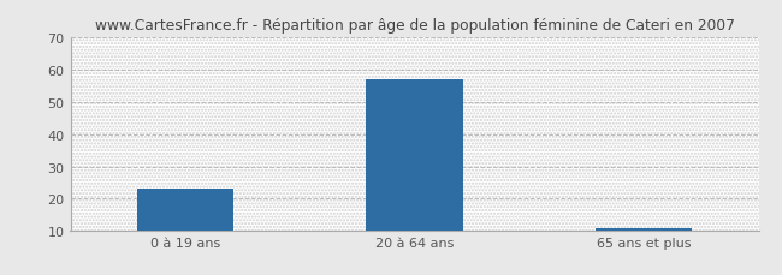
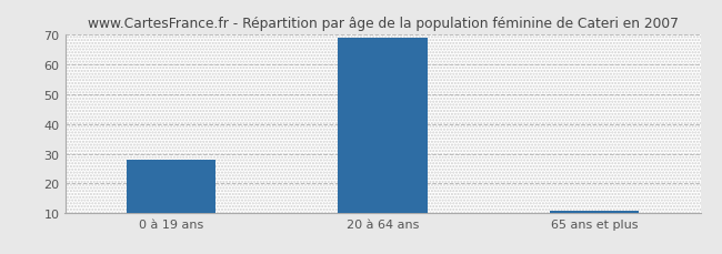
0 à 19 ans: 23 -> 28
20 à 64 ans: 57 -> 69
